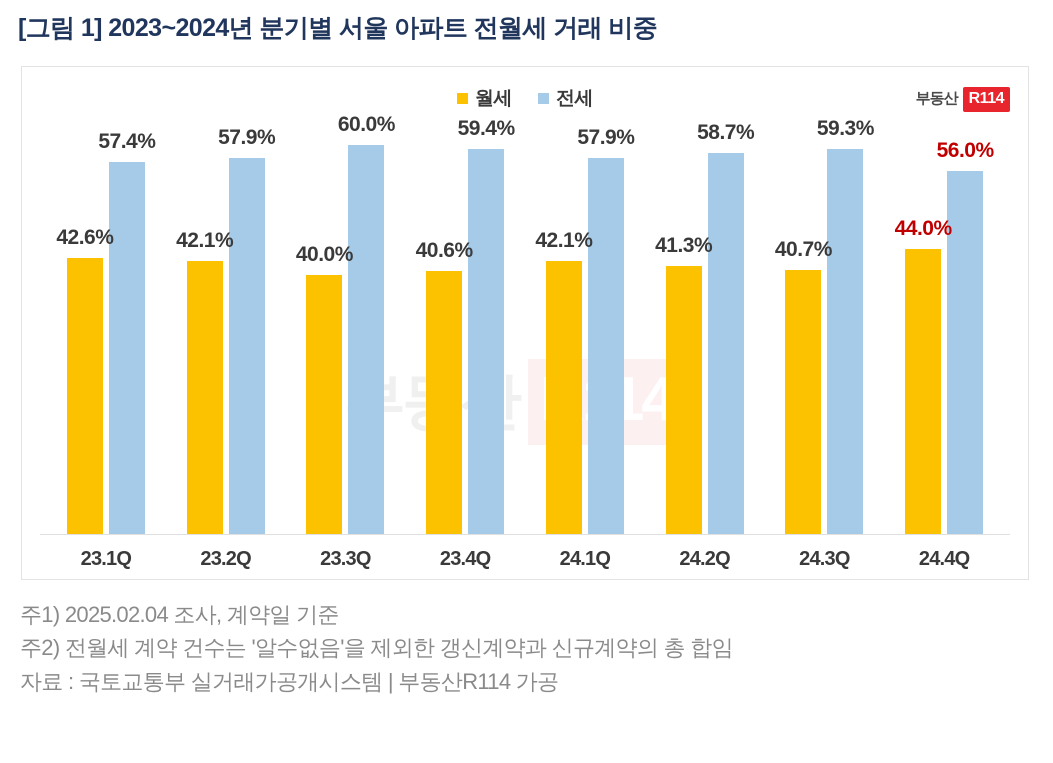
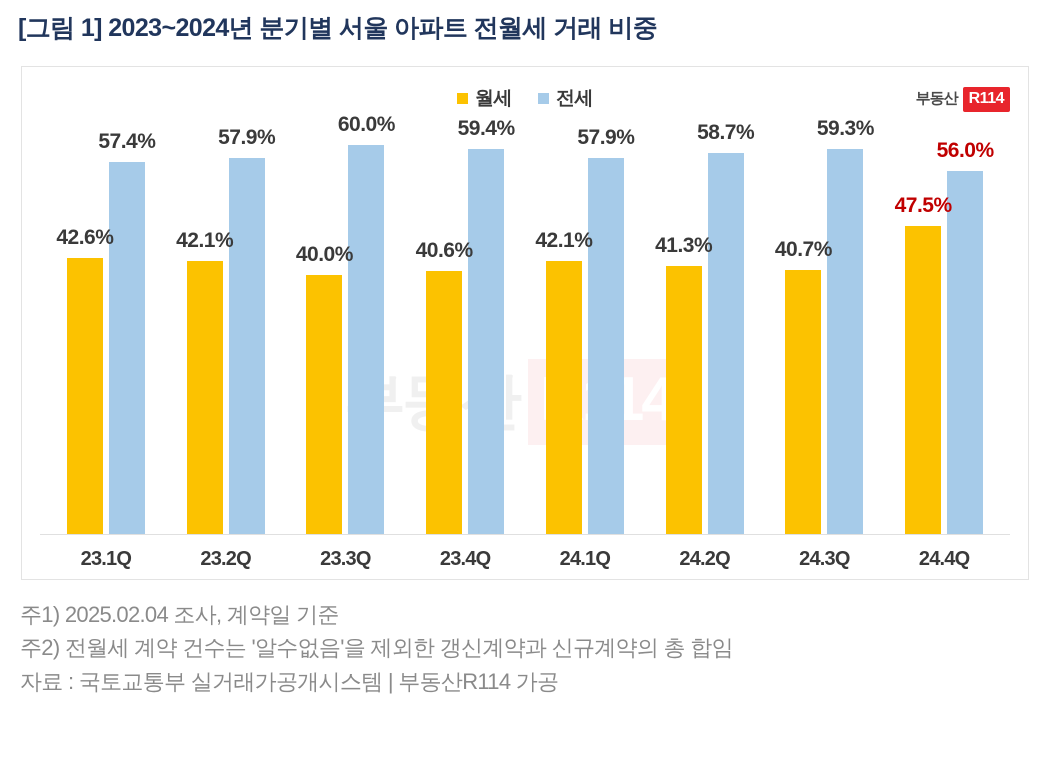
월세/24.4Q: 44.0% -> 47.5%
